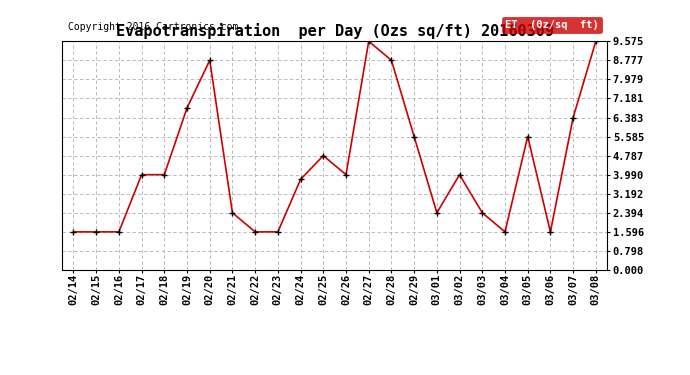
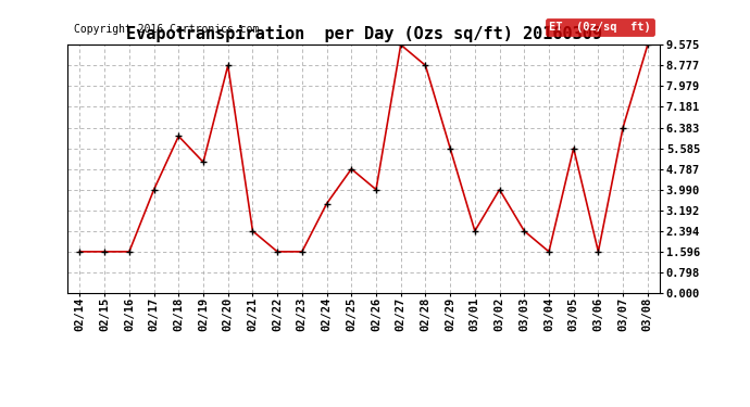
02/18: 3.99 -> 6.05
02/19: 6.78 -> 5.05
02/24: 3.79 -> 3.45
